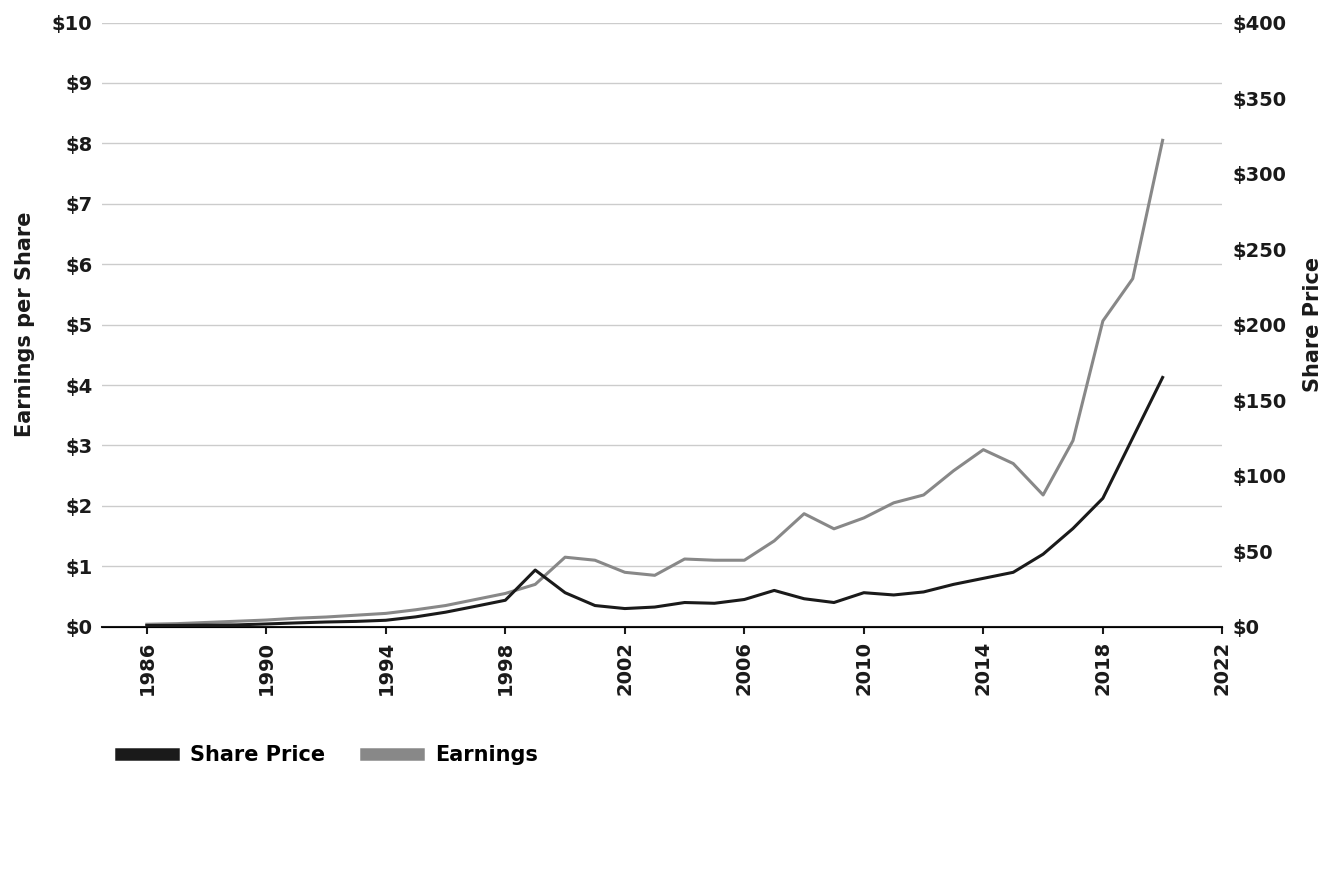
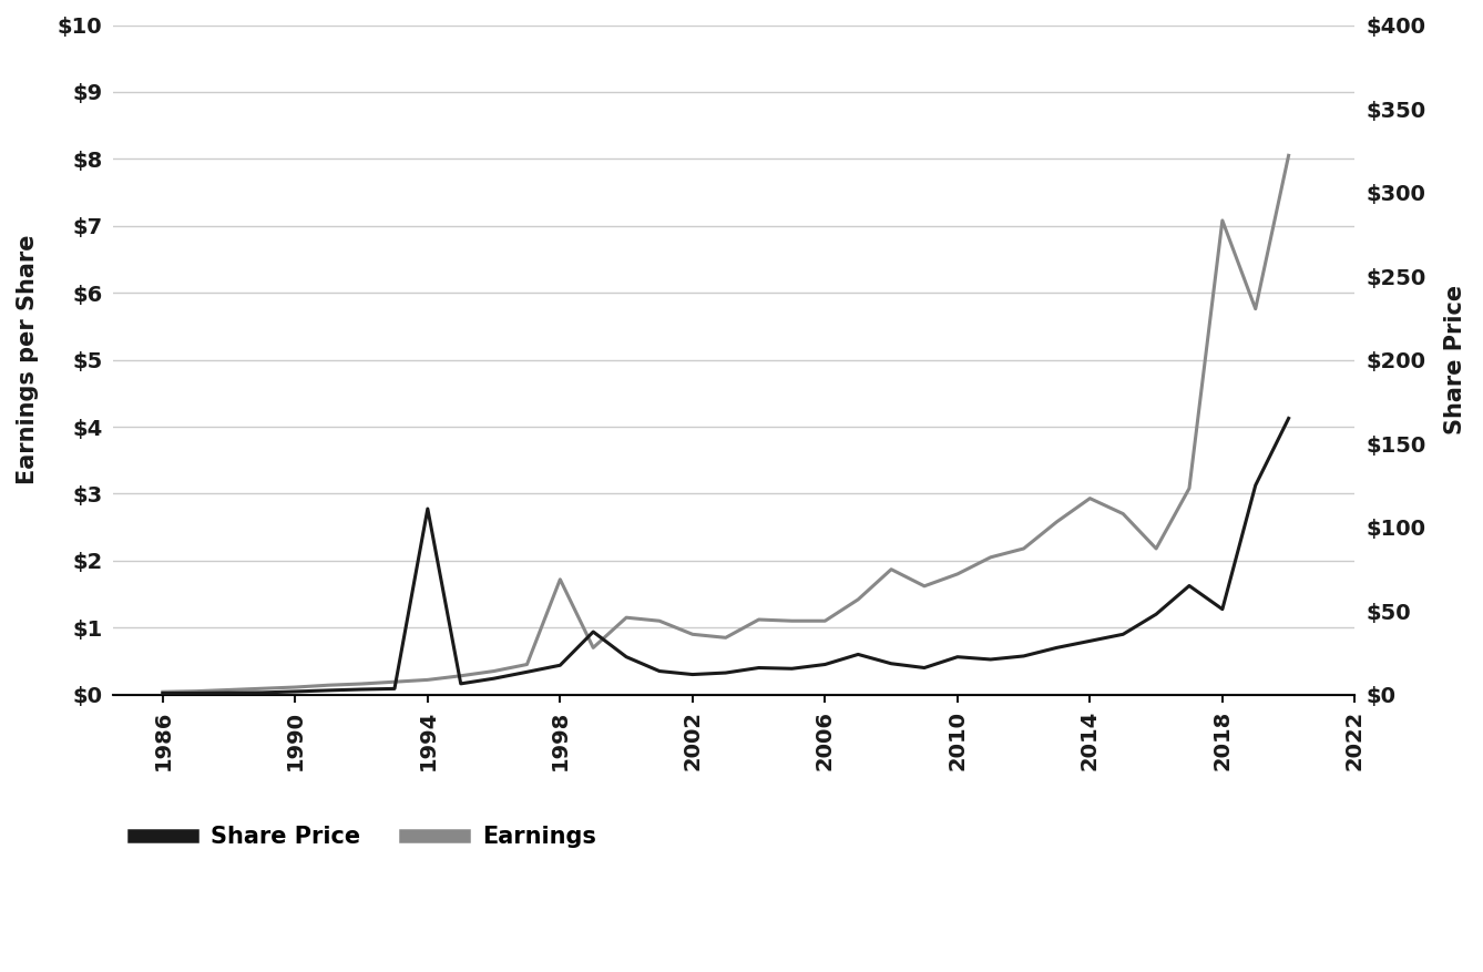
Share Price/1994: $4 -> $111
Earnings/1998: $0.55 -> $1.72
Earnings/2018: $5.06 -> $7.08
Share Price/2018: $85 -> $51
